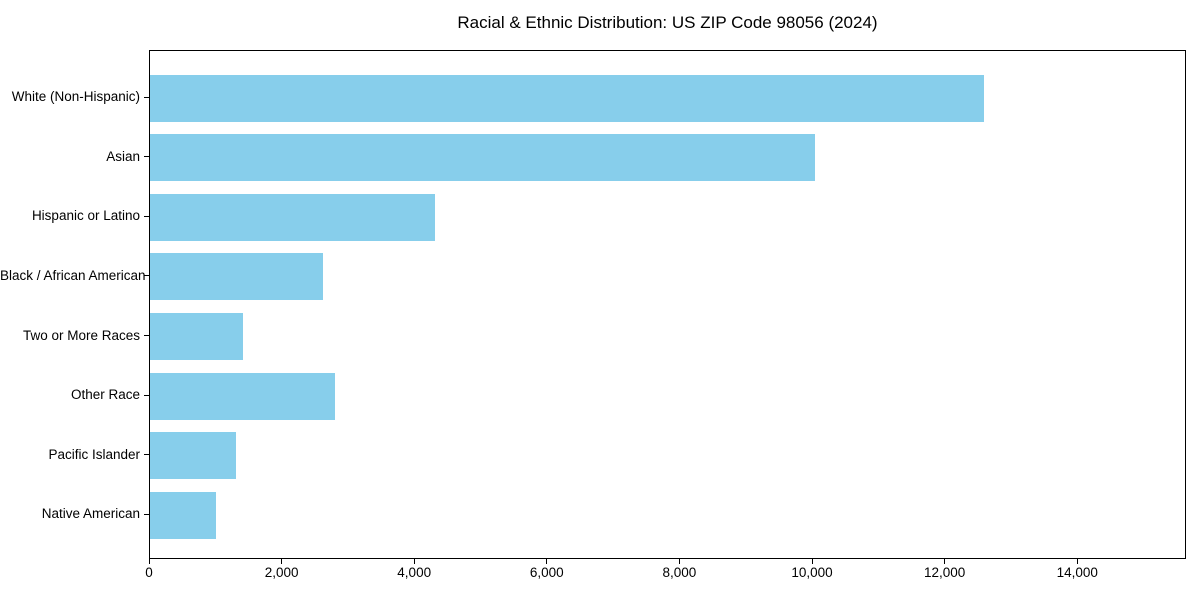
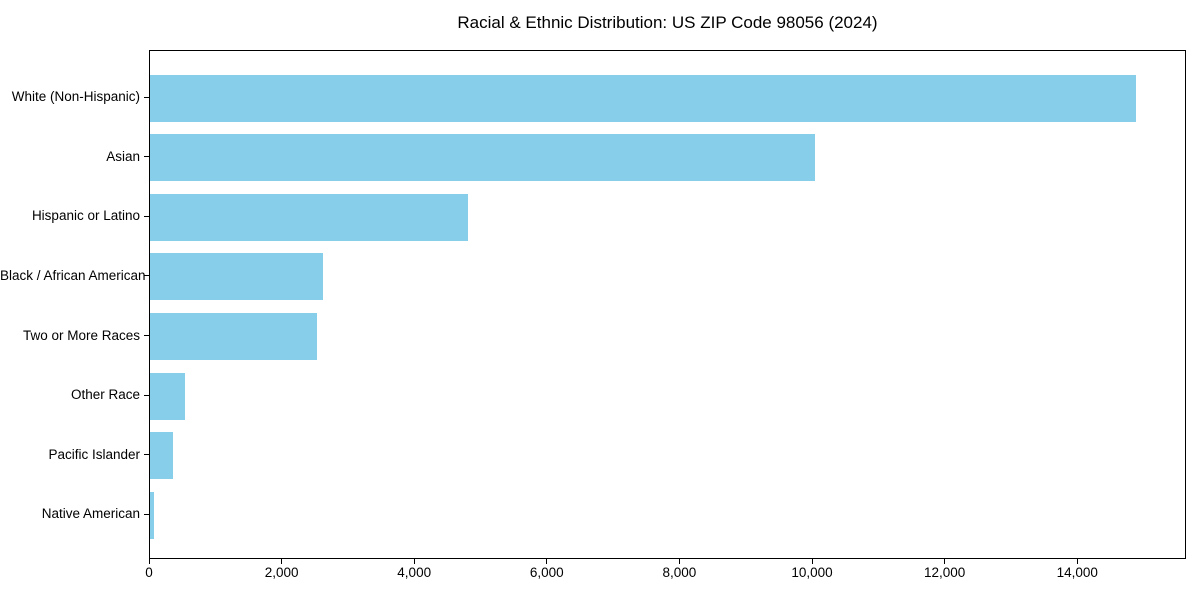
White (Non-Hispanic): 12600 -> 14900
Hispanic or Latino: 4300 -> 4800
Two or More Races: 1400 -> 2500
Other Race: 2800 -> 500
Pacific Islander: 1300 -> 400
Native American: 1000 -> 100
